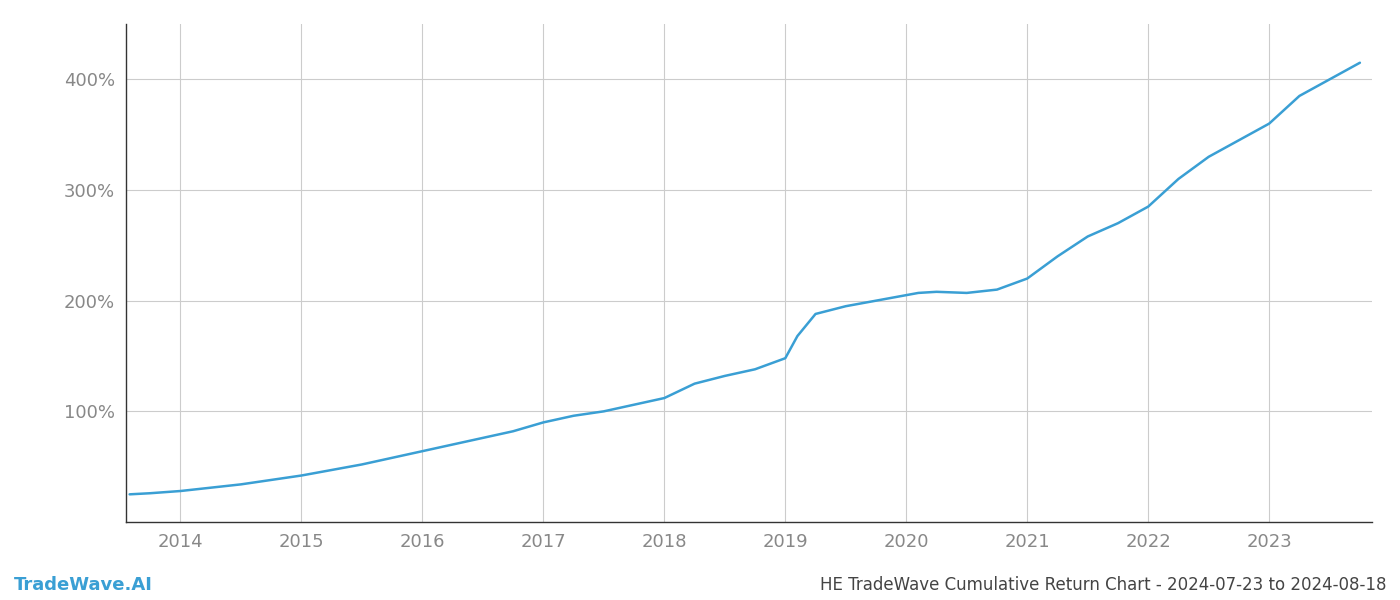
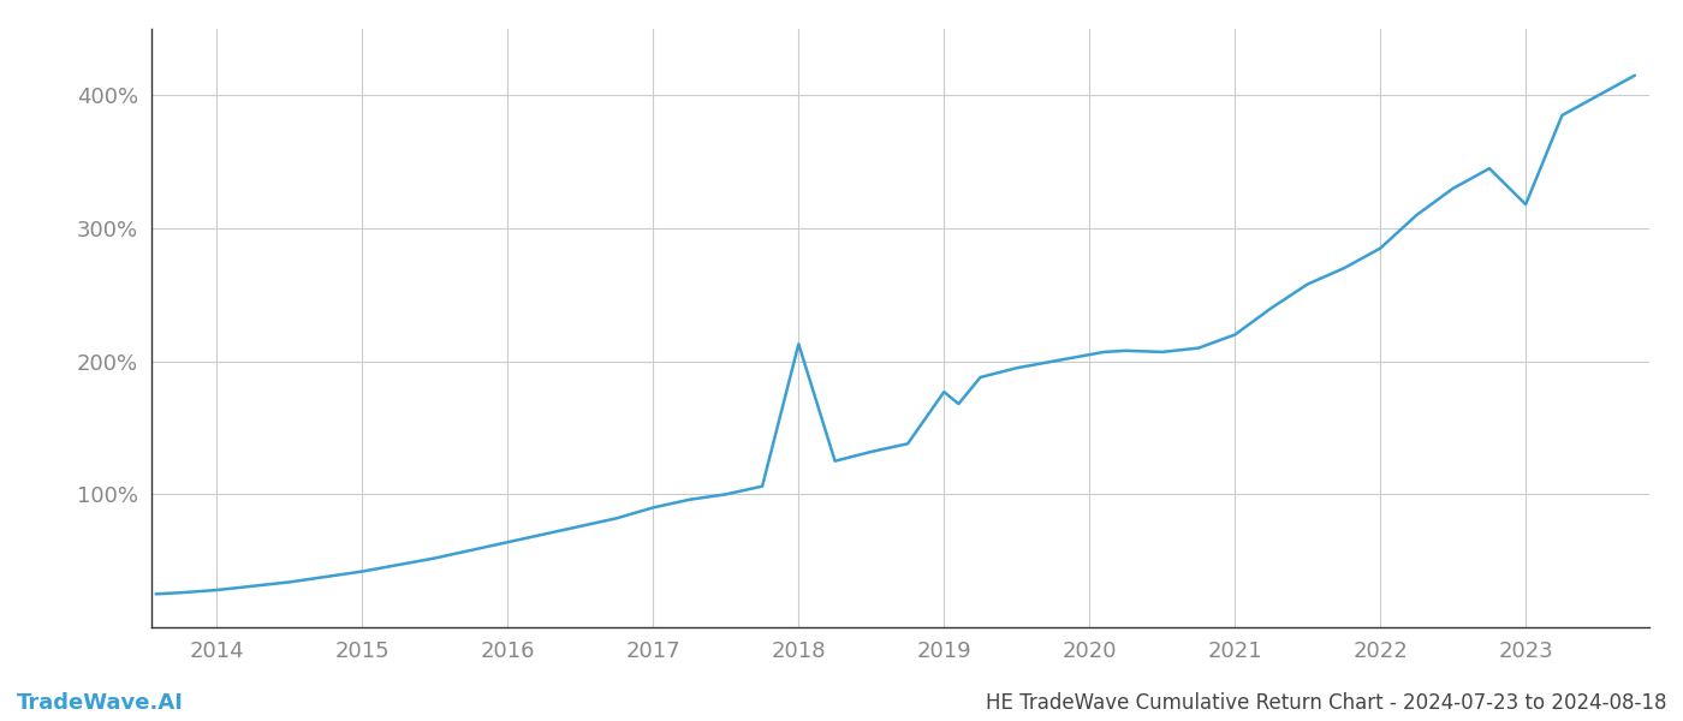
2018: 112% -> 213%
2019: 148% -> 177%
2023: 360% -> 318%
